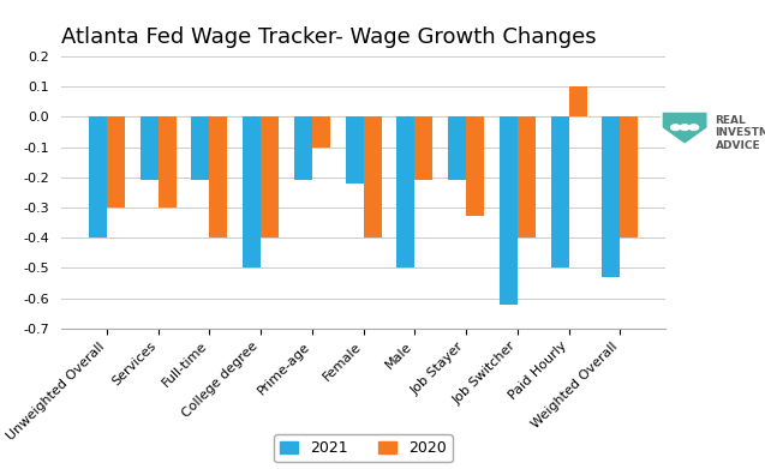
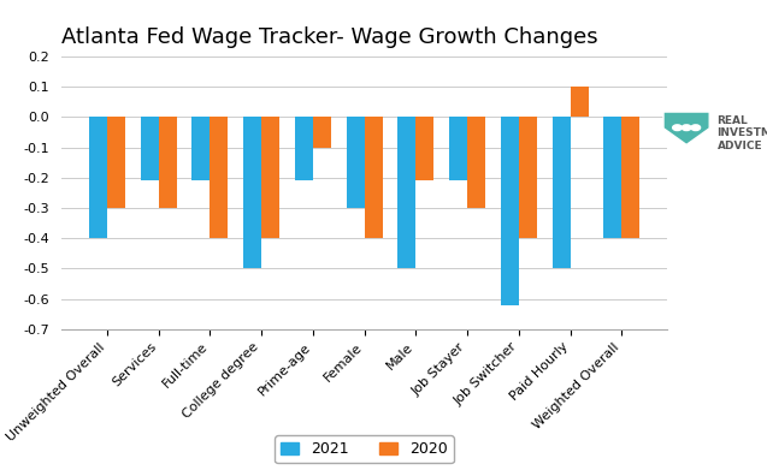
2021/Female: -0.22 -> -0.30
2020/Job Stayer: -0.33 -> -0.30
2021/Weighted Overall: -0.53 -> -0.40
